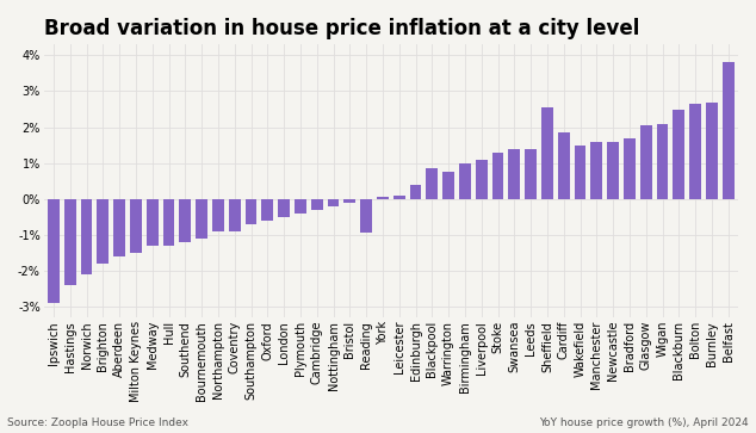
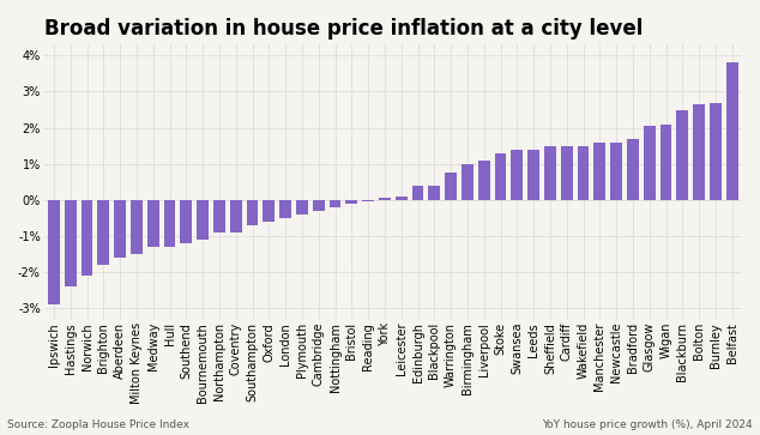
Reading: -0.95% -> -0.05%
Blackpool: 0.85% -> 0.40%
Sheffield: 2.55% -> 1.50%
Cardiff: 1.85% -> 1.50%
